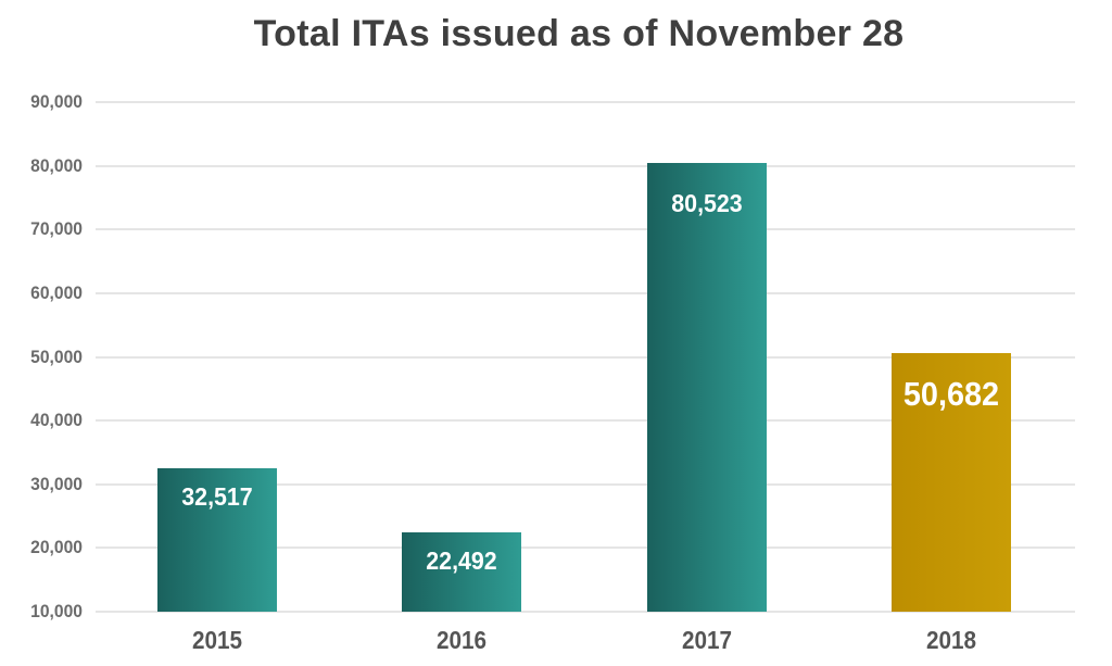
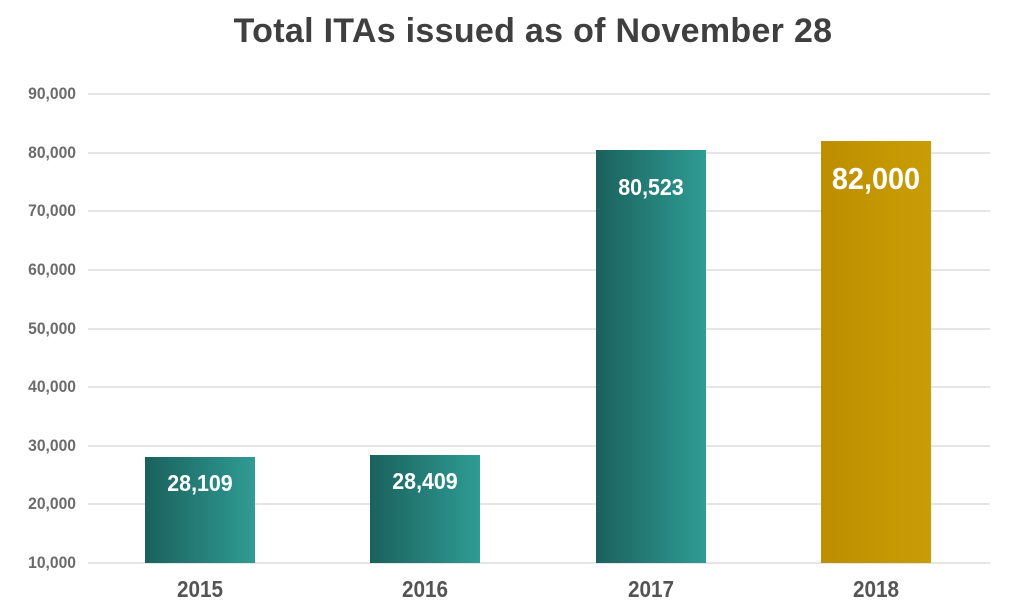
2015: 32,517 -> 28,109
2016: 22,492 -> 28,409
2018: 50,682 -> 82,000
